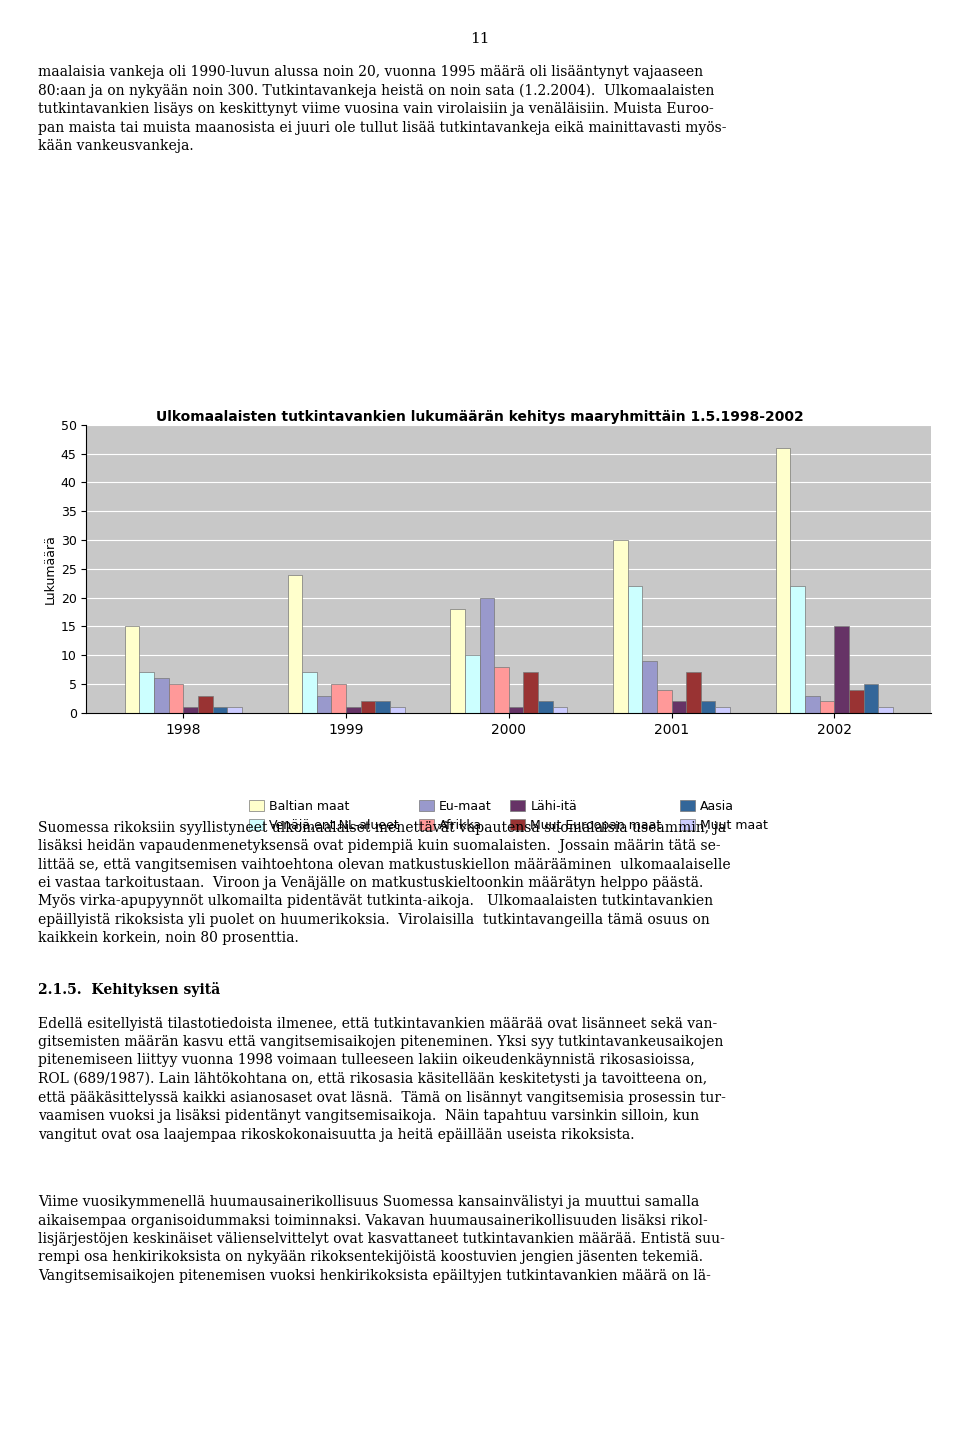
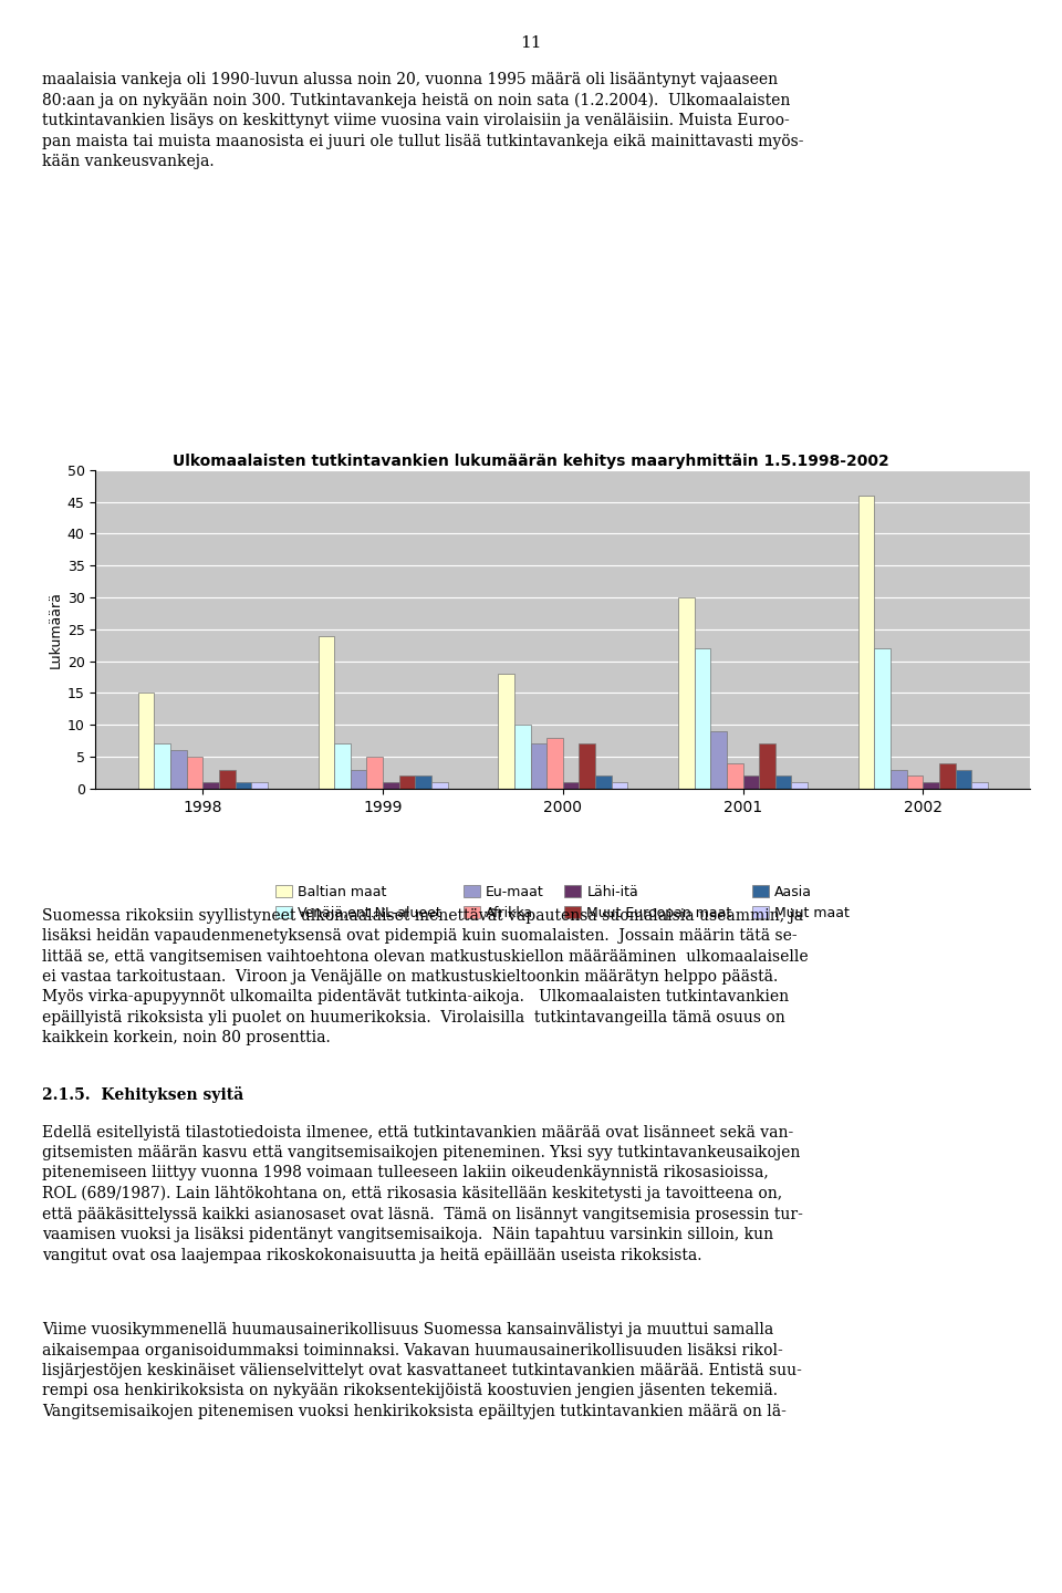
Eu-maat/2000: 20 -> 7
Lähi-itä/2002: 15 -> 1
Aasia/2002: 5 -> 3
